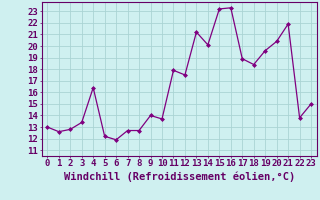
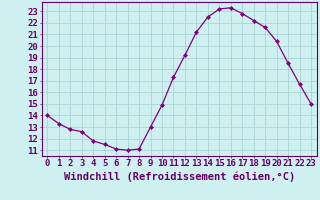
0: 13.0 -> 14.0
1: 12.6 -> 13.3
3: 13.4 -> 12.6
4: 16.4 -> 11.8
5: 12.2 -> 11.5
6: 11.9 -> 11.1
7: 12.7 -> 11.0
8: 12.7 -> 11.1
9: 14.0 -> 13.0
10: 13.7 -> 14.9
11: 17.9 -> 17.3
12: 17.5 -> 19.2
14: 20.1 -> 22.5
17: 18.9 -> 22.8
18: 18.4 -> 22.2
19: 19.6 -> 21.6
21: 21.9 -> 18.5
22: 13.8 -> 16.7
